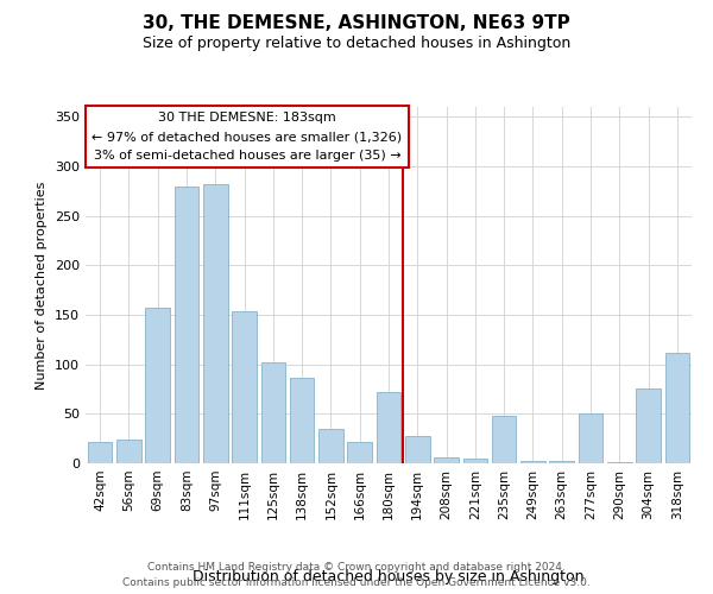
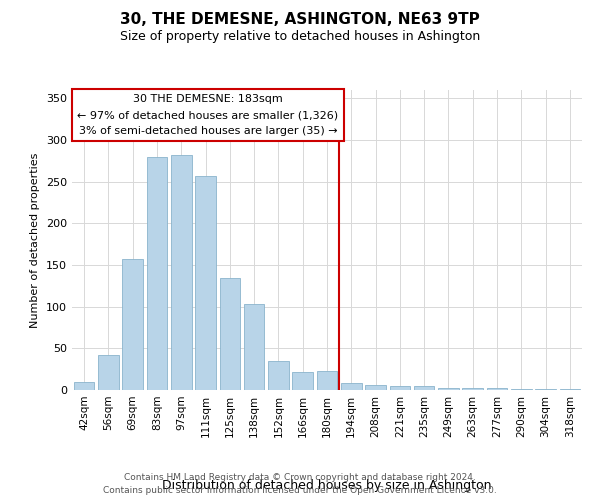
42sqm: 22 -> 10
56sqm: 24 -> 42
111sqm: 154 -> 257
125sqm: 102 -> 134
138sqm: 86 -> 103
180sqm: 72 -> 23
194sqm: 28 -> 8
235sqm: 48 -> 5
277sqm: 50 -> 2
304sqm: 76 -> 1
318sqm: 112 -> 1
